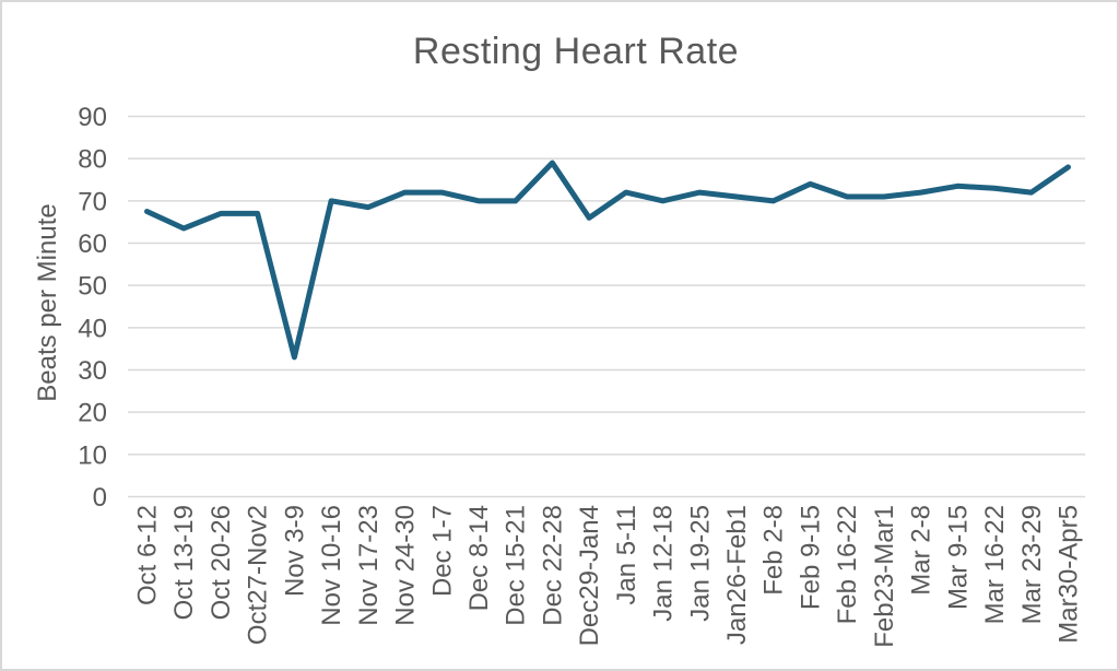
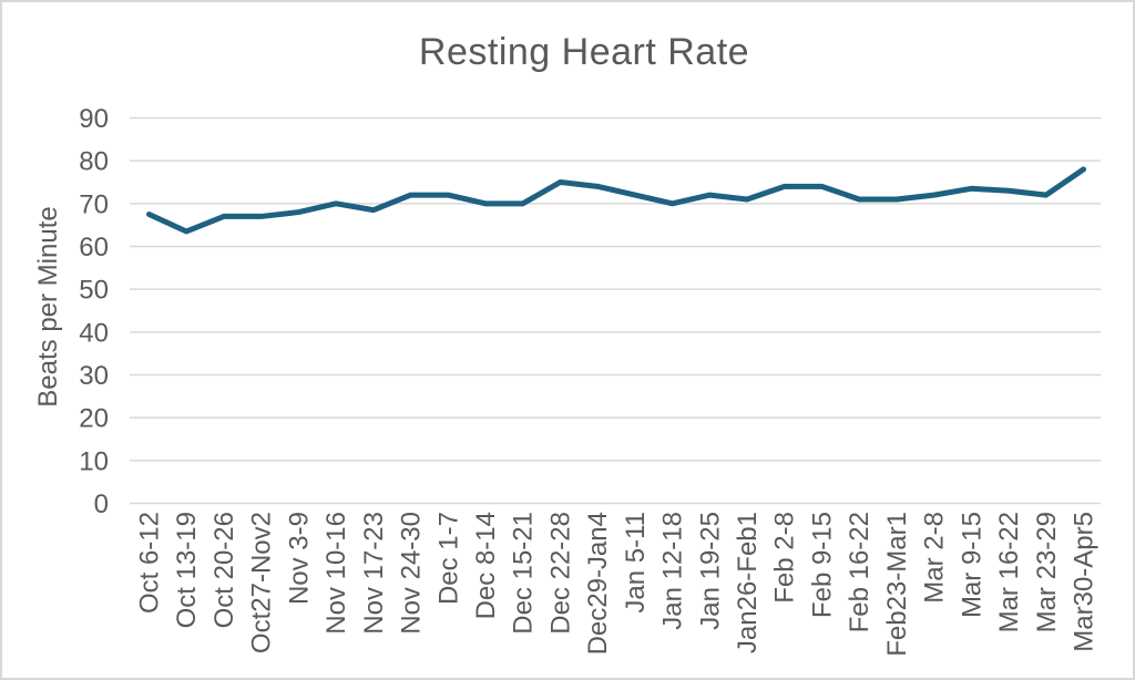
Nov 3-9: 33 -> 68
Dec 22-28: 79 -> 75
Dec29-Jan4: 66 -> 74
Feb 2-8: 70 -> 74
